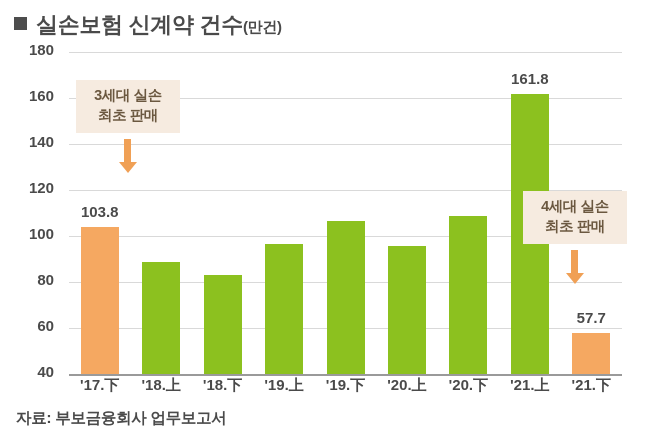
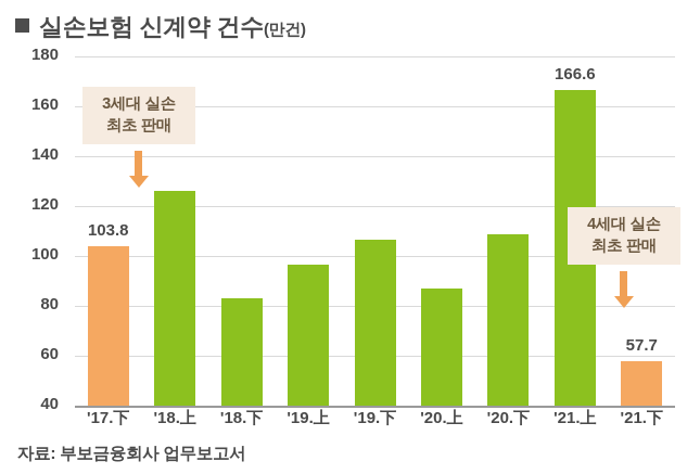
'18.上: 89 -> 126
'20.上: 96 -> 87
'21.上: 161.8 -> 166.6
